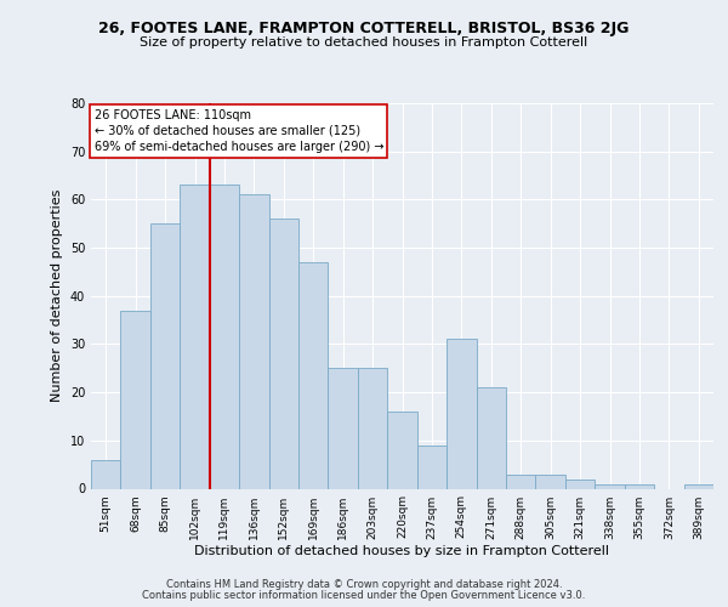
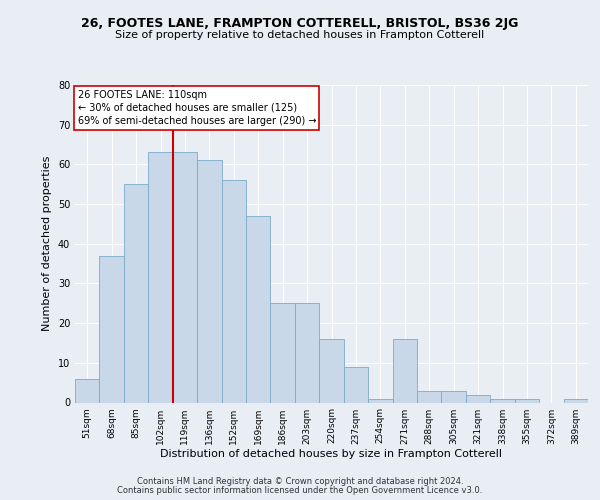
254sqm: 31 -> 1
271sqm: 21 -> 16
